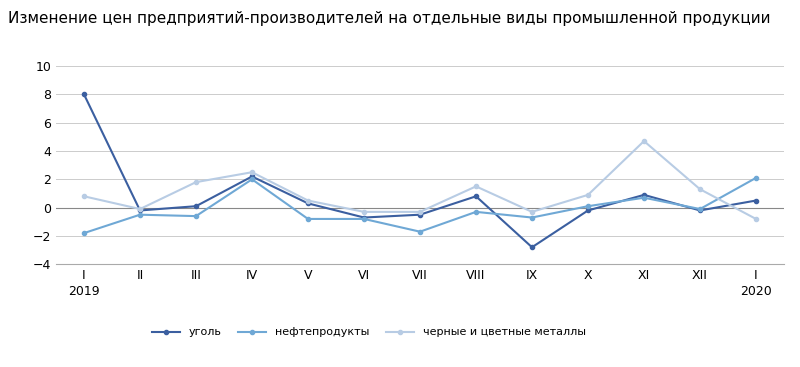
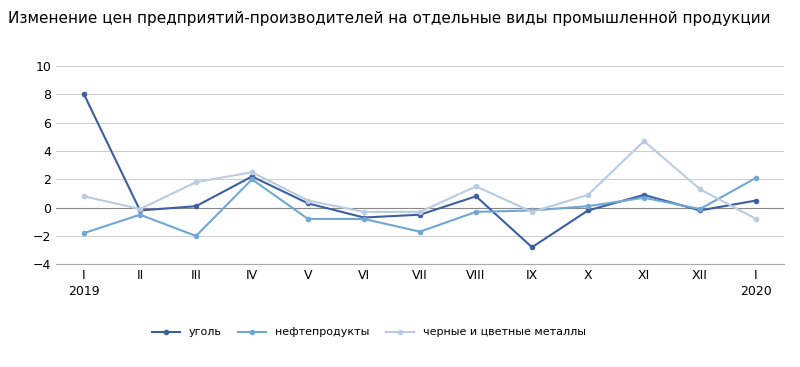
нефтепродукты/III: -0.6 -> -2.0
нефтепродукты/IX: -0.7 -> -0.2
